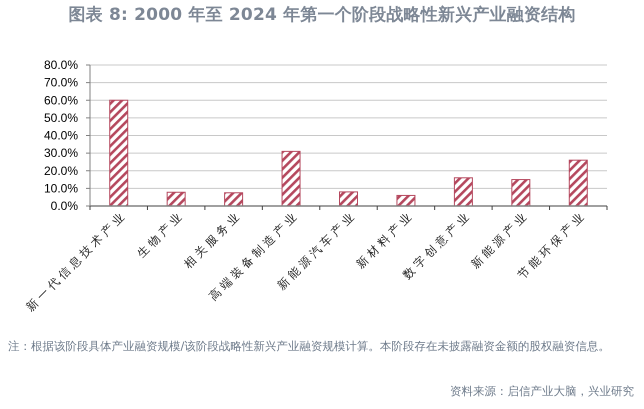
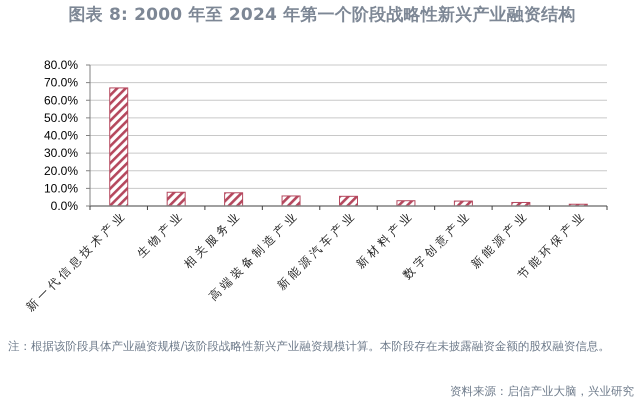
新一代信息技术产业: 60% -> 67%
高端装备制造产业: 31% -> 6%
新能源汽车产业: 8% -> 6%
新材料产业: 6% -> 3%
数字创意产业: 16% -> 3%
新能源产业: 15% -> 2%
节能环保产业: 26% -> 1%
